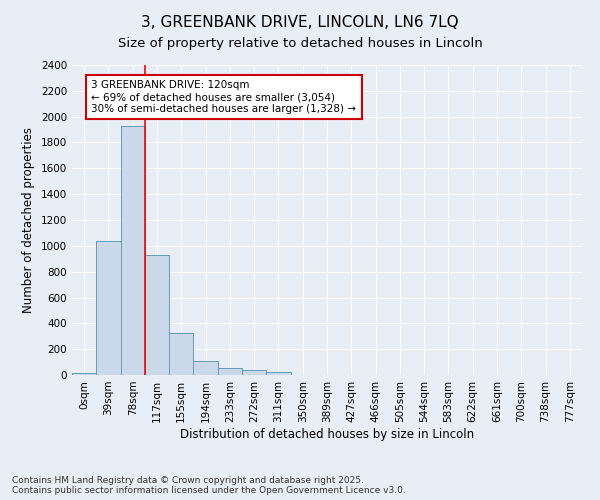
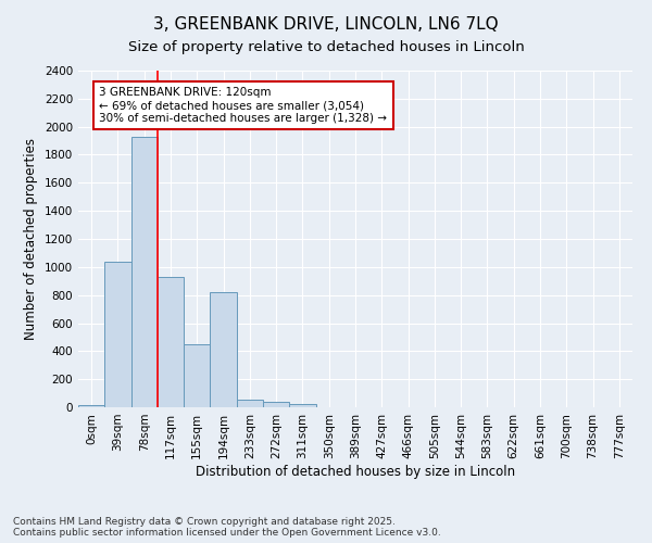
155sqm: 320 -> 450
194sqm: 110 -> 820
